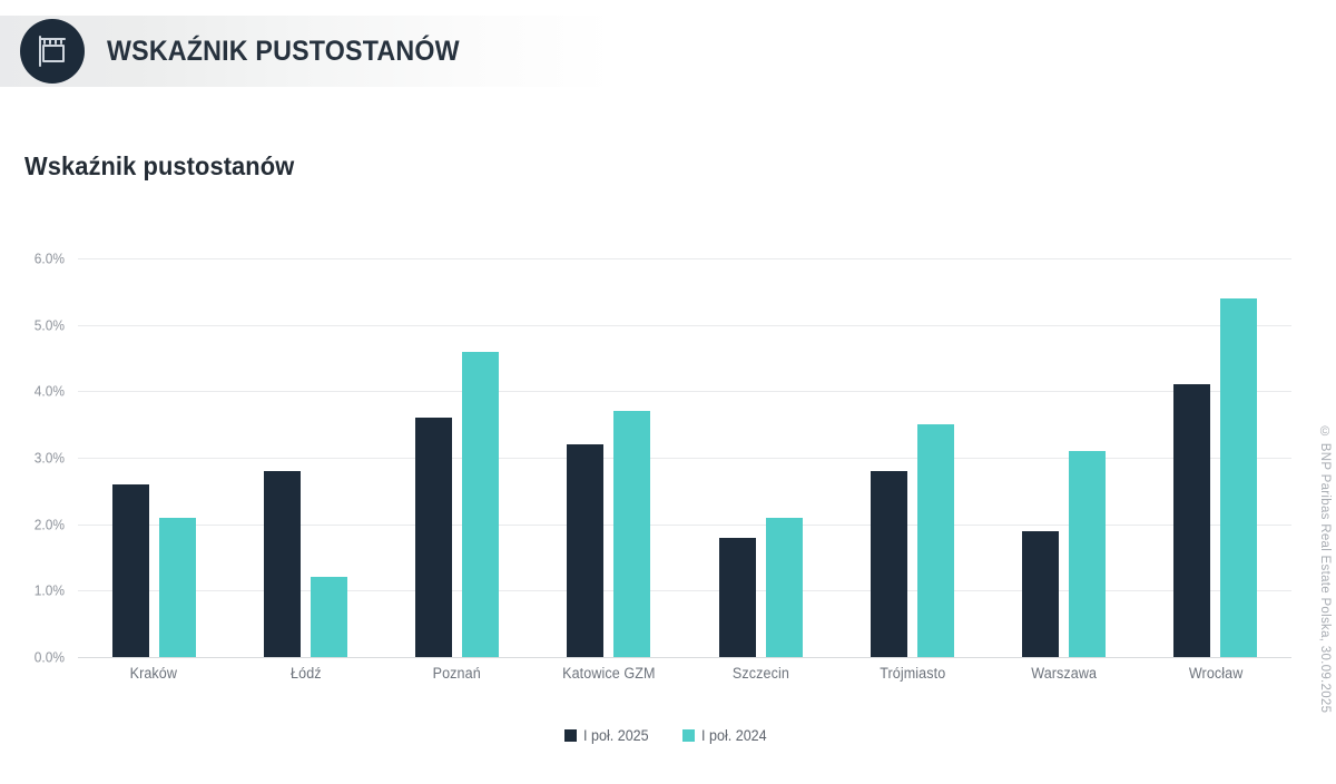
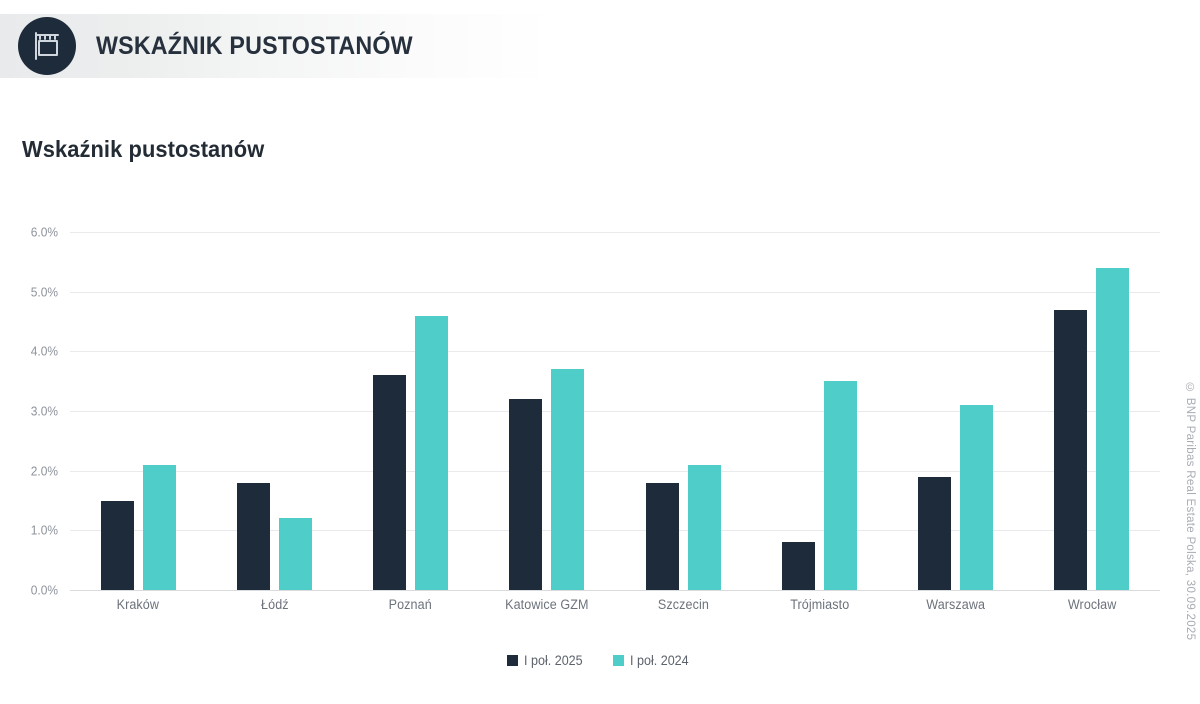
I poł. 2025/Kraków: 2.6% -> 1.5%
I poł. 2025/Łódź: 2.8% -> 1.8%
I poł. 2025/Trójmiasto: 2.8% -> 0.8%
I poł. 2025/Wrocław: 4.1% -> 4.7%
